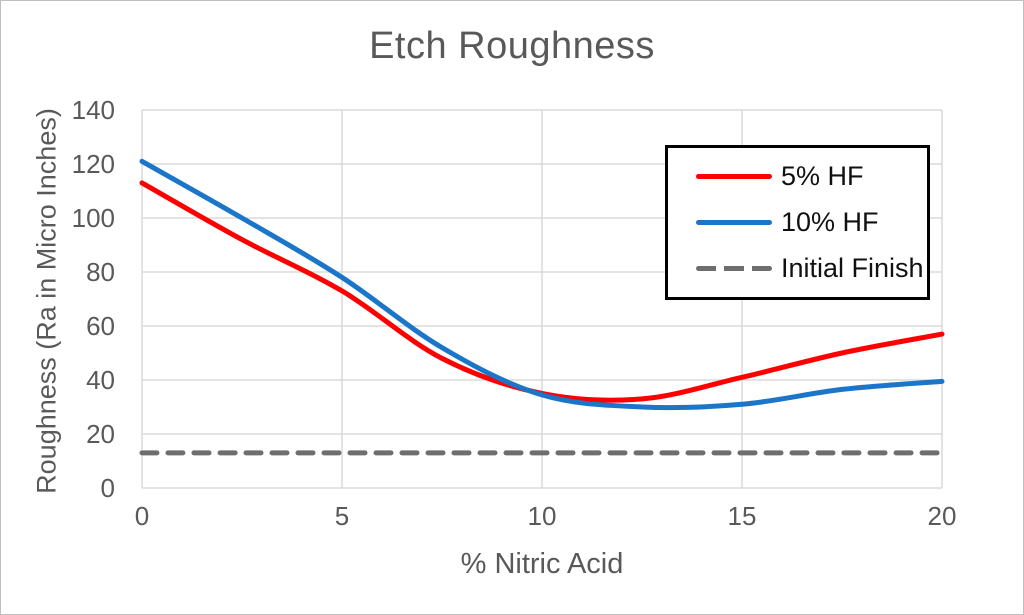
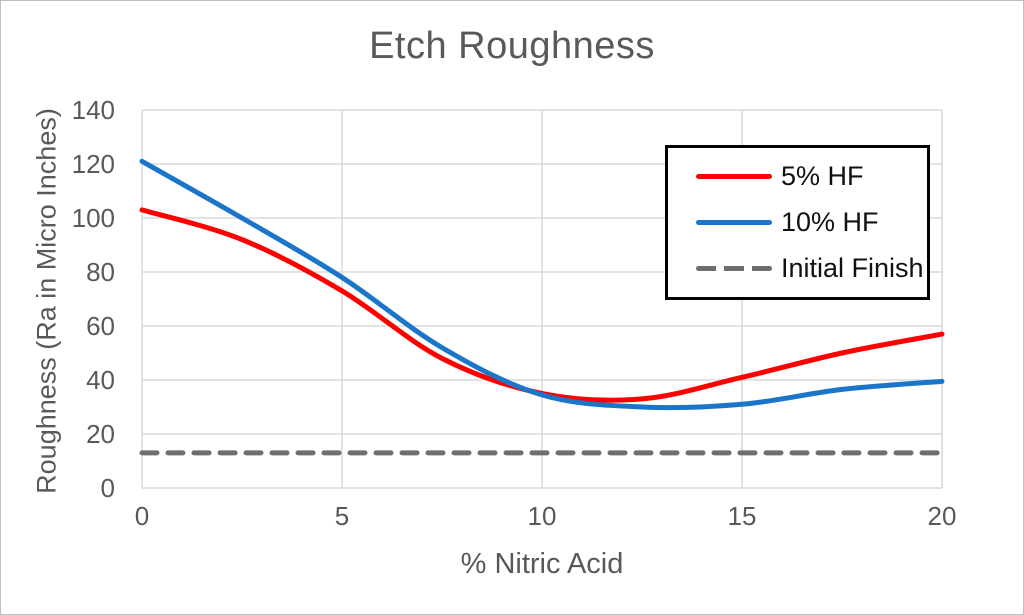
5% HF/0: 113 -> 103
